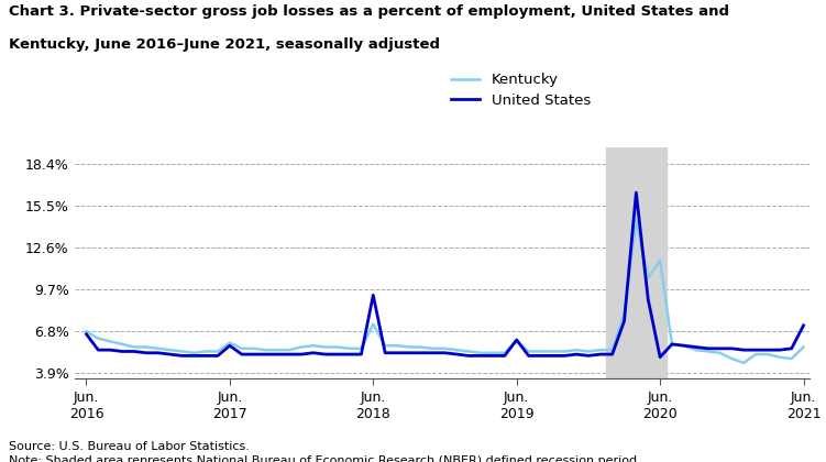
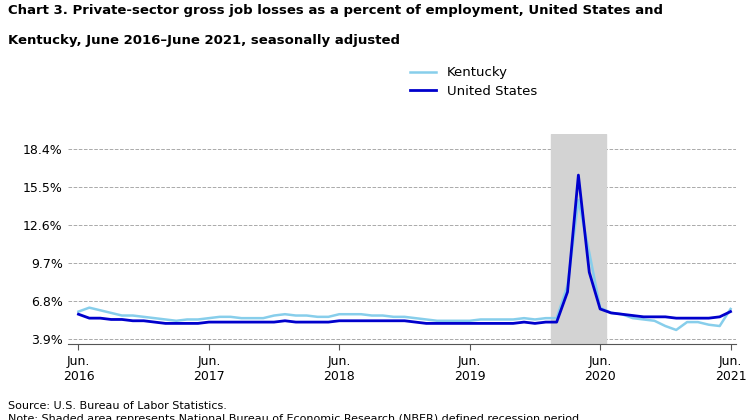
United States/Jun. 2016: 6.6% -> 5.8%
Kentucky/Jun. 2016: 6.8% -> 6.0%
United States/Jun. 2017: 5.8% -> 5.2%
Kentucky/Jun. 2017: 6.0% -> 5.5%
United States/Jun. 2018: 9.3% -> 5.3%
Kentucky/Jun. 2018: 7.3% -> 5.8%
United States/Jun. 2019: 6.2% -> 5.1%
Kentucky/Jun. 2019: 6.1% -> 5.3%
United States/Jun. 2020: 5.0% -> 6.2%
Kentucky/Jun. 2020: 11.7% -> 6.3%
United States/Jun. 2021: 7.2% -> 6.0%
Kentucky/Jun. 2021: 5.7% -> 6.2%
